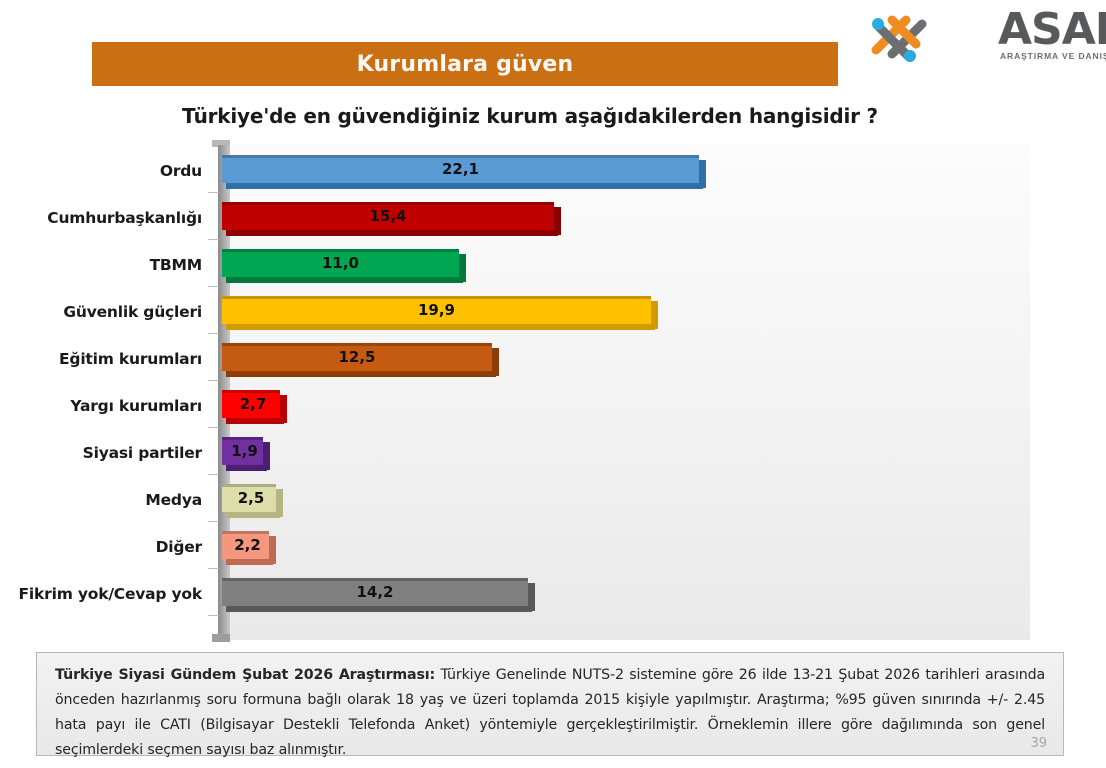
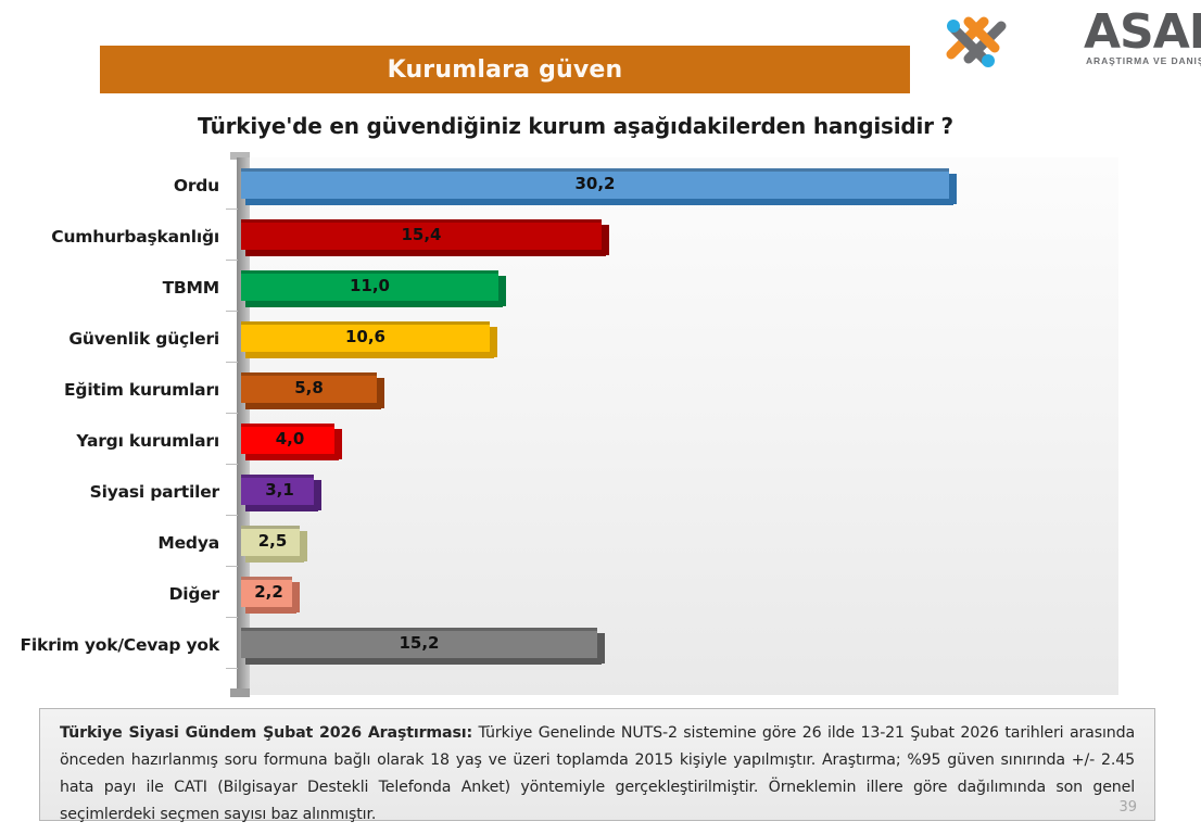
Ordu: 22,1 -> 30,2
Güvenlik güçleri: 19,9 -> 10,6
Eğitim kurumları: 12,5 -> 5,8
Yargı kurumları: 2,7 -> 4,0
Siyasi partiler: 1,9 -> 3,1
Fikrim yok/Cevap yok: 14,2 -> 15,2
